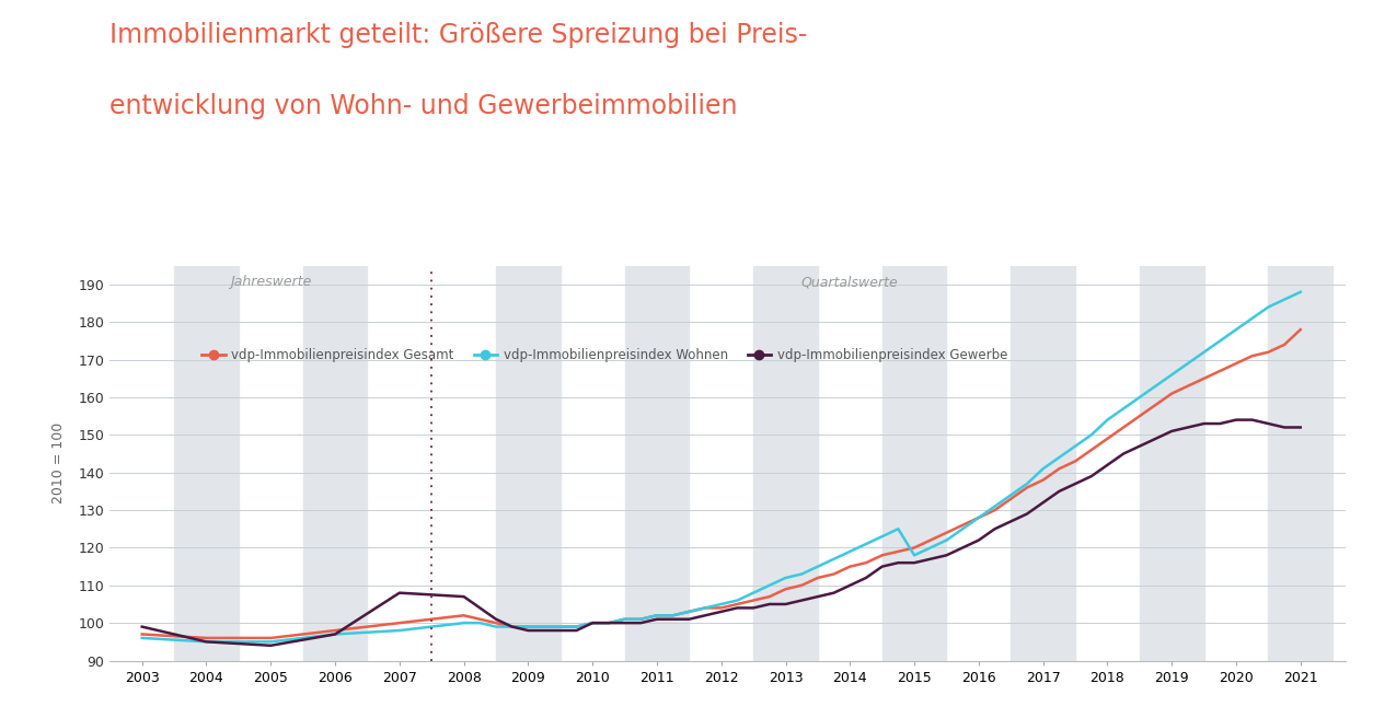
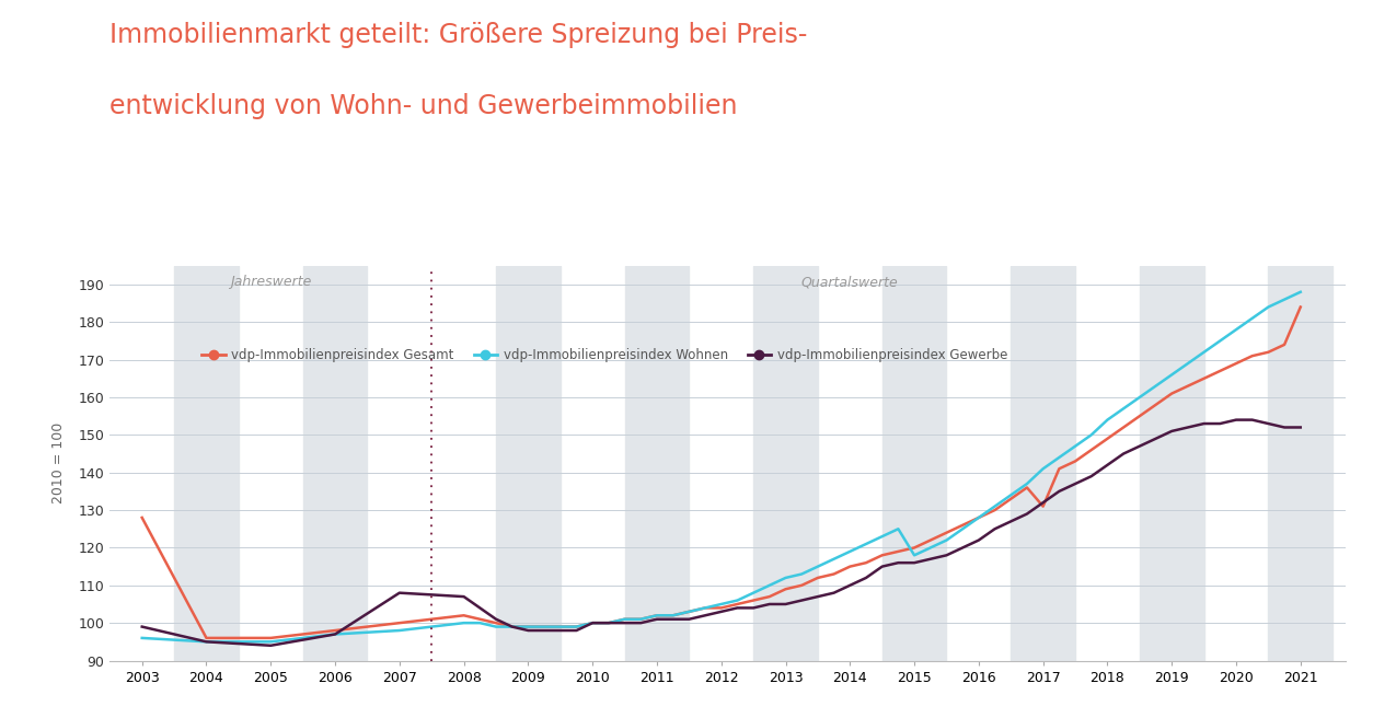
vdp-Immobilienpreisindex Gesamt/2003: 97 -> 128
vdp-Immobilienpreisindex Gesamt/2017: 138 -> 131
vdp-Immobilienpreisindex Gesamt/2021: 178 -> 184
